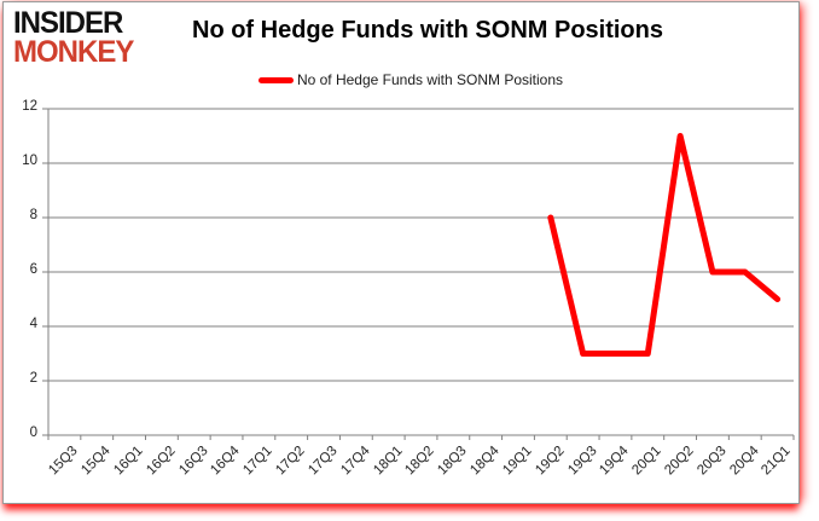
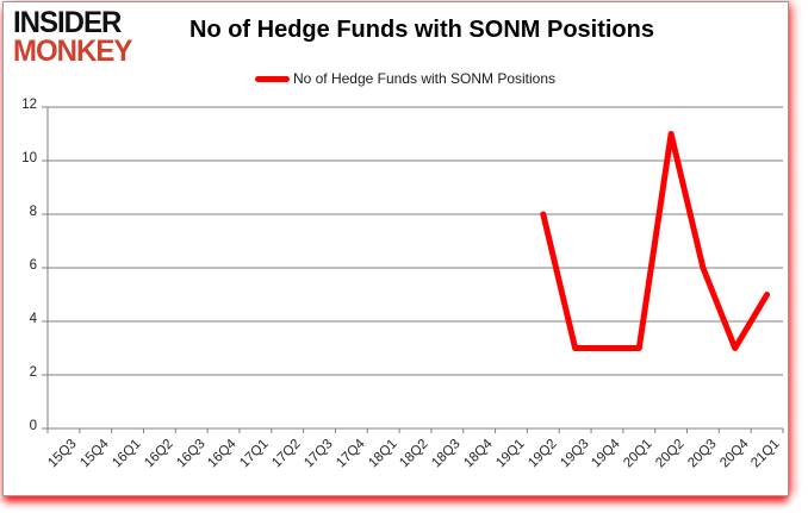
20Q4: 6 -> 3
